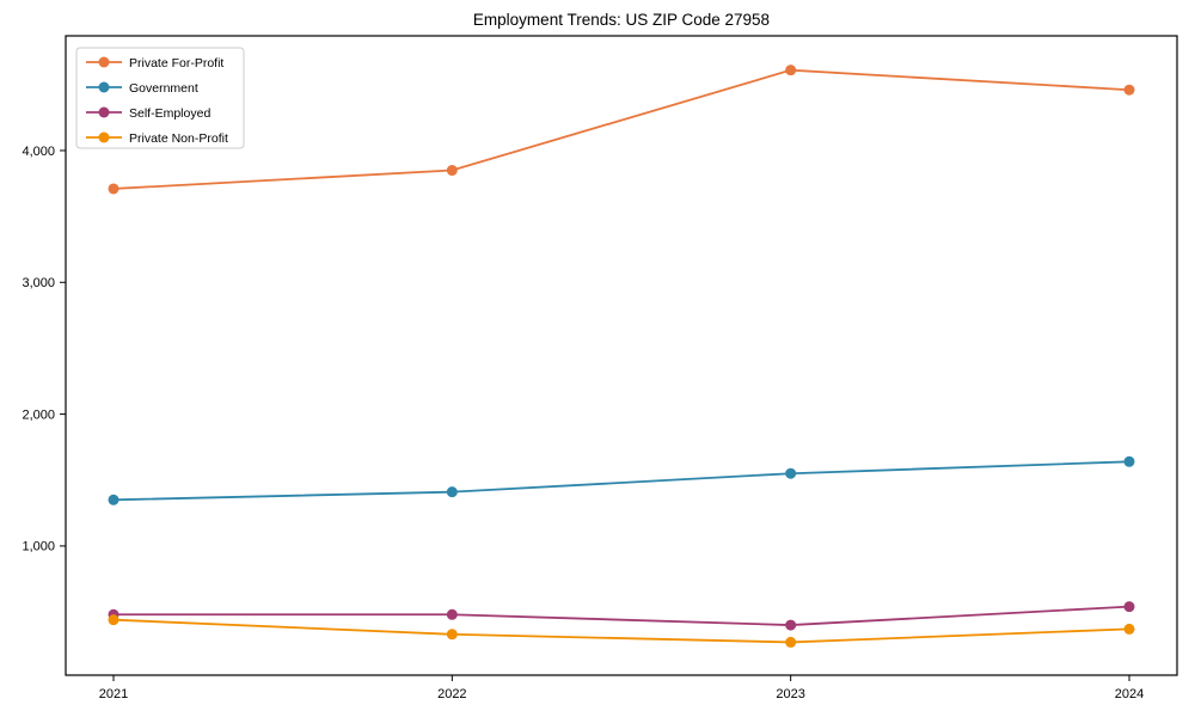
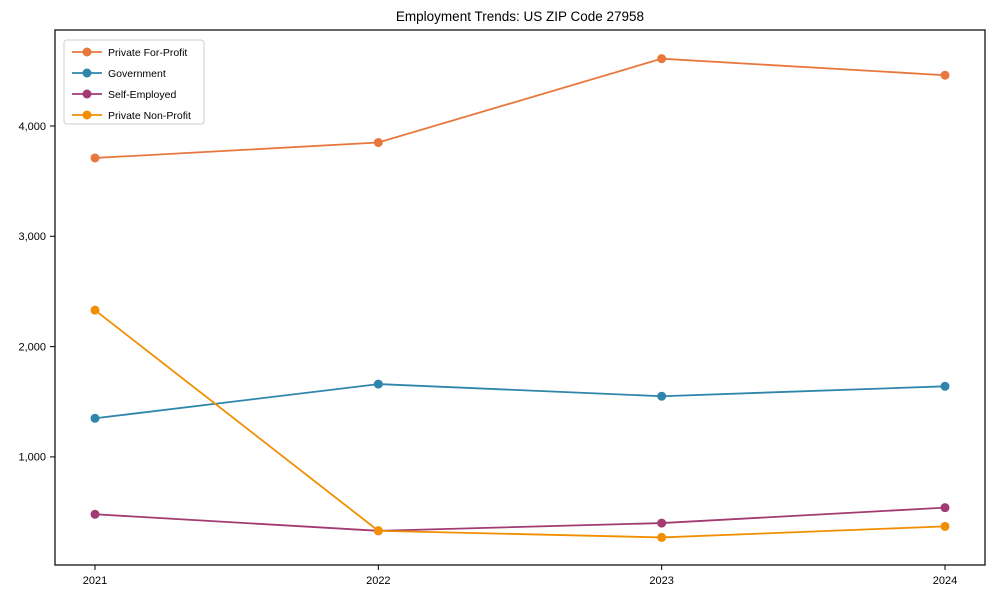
Private Non-Profit/2021: 440 -> 2330
Government/2022: 1410 -> 1660
Self-Employed/2022: 480 -> 330
